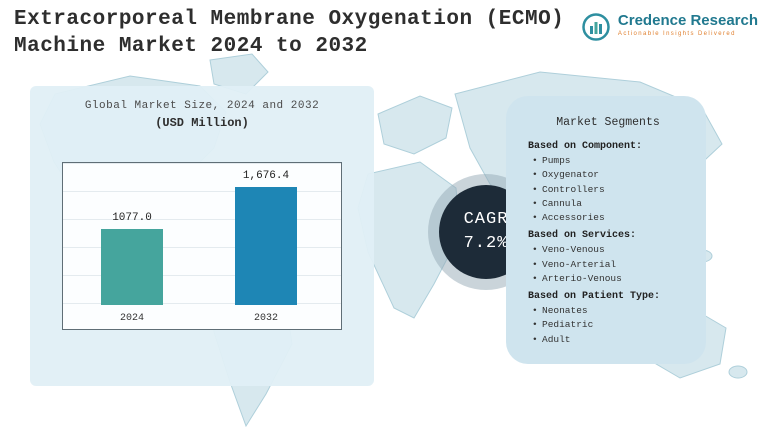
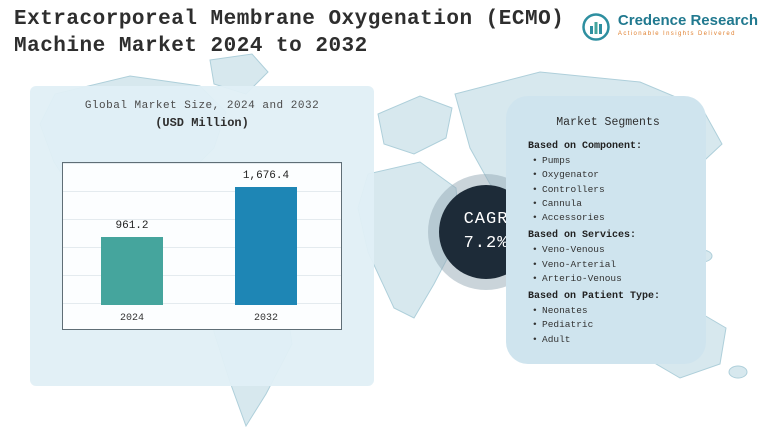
2024: 1077.0 -> 961.2
